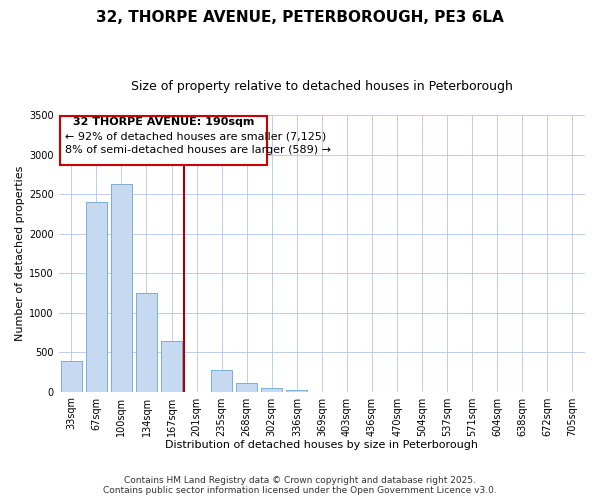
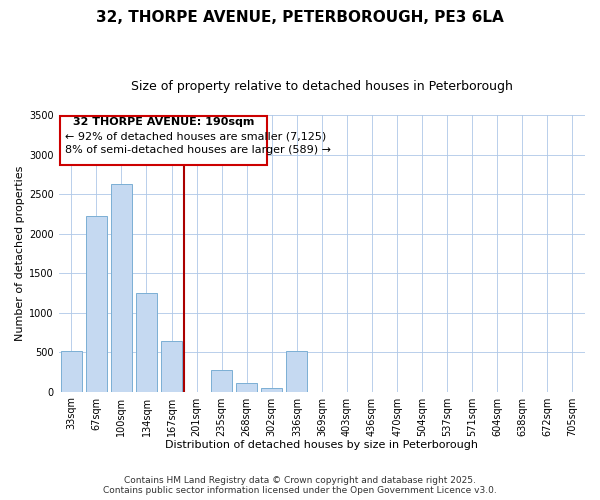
33sqm: 390 -> 520
67sqm: 2400 -> 2220
336sqm: 20 -> 520
